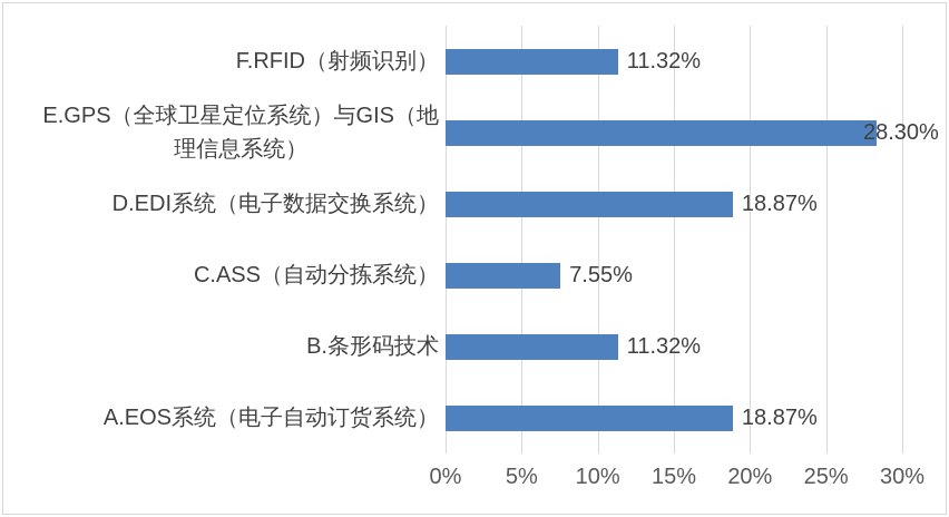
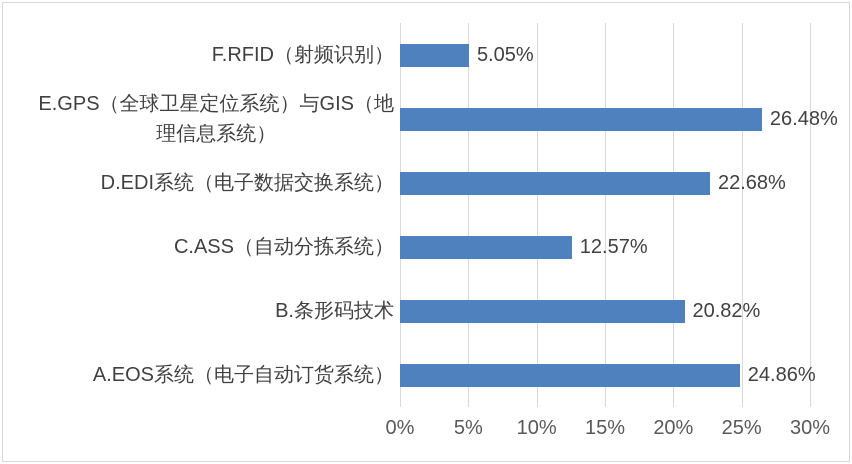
F.RFID（射频识别）: 11.32% -> 5.05%
E.GPS（全球卫星定位系统）与GIS（地理信息系统）: 28.30% -> 26.48%
D.EDI系统（电子数据交换系统）: 18.87% -> 22.68%
C.ASS（自动分拣系统）: 7.55% -> 12.57%
B.条形码技术: 11.32% -> 20.82%
A.EOS系统（电子自动订货系统）: 18.87% -> 24.86%
